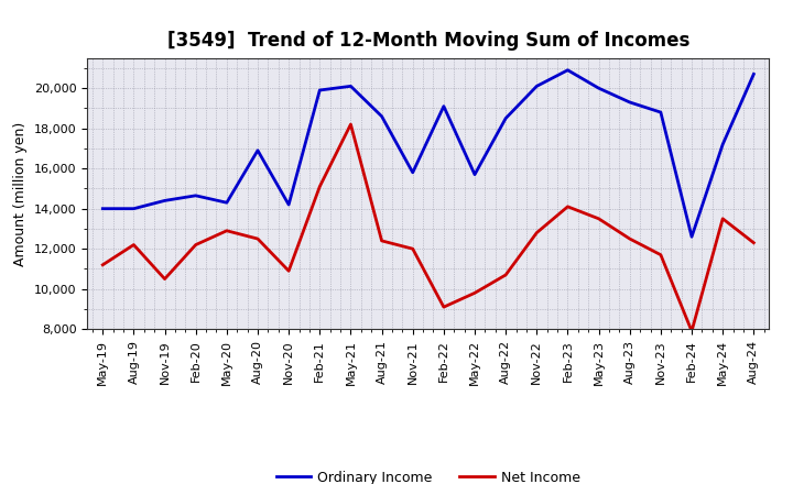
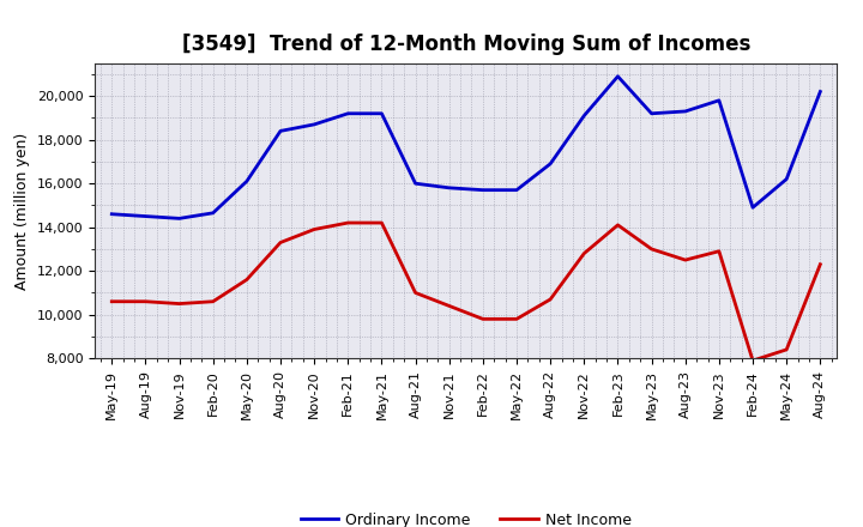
Ordinary Income/May-19: 14,000 -> 14,600
Net Income/May-19: 11,200 -> 10,600
Ordinary Income/Aug-19: 14,000 -> 14,500
Net Income/Aug-19: 12,200 -> 10,600
Net Income/Feb-20: 12,200 -> 10,600
Ordinary Income/May-20: 14,300 -> 16,100
Net Income/May-20: 12,900 -> 11,600
Ordinary Income/Aug-20: 16,900 -> 18,400
Net Income/Aug-20: 12,500 -> 13,300
Ordinary Income/Nov-20: 14,200 -> 18,700
Net Income/Nov-20: 10,900 -> 13,900
Ordinary Income/Feb-21: 19,900 -> 19,200
Net Income/Feb-21: 15,100 -> 14,200
Ordinary Income/May-21: 20,100 -> 19,200
Net Income/May-21: 18,200 -> 14,200
Ordinary Income/Aug-21: 18,600 -> 16,000
Net Income/Aug-21: 12,400 -> 11,000
Net Income/Nov-21: 12,000 -> 10,400
Ordinary Income/Feb-22: 19,100 -> 15,700
Net Income/Feb-22: 9,100 -> 9,800
Ordinary Income/Aug-22: 18,500 -> 16,900
Ordinary Income/Nov-22: 20,100 -> 19,100
Ordinary Income/May-23: 20,000 -> 19,200
Net Income/May-23: 13,500 -> 13,000
Ordinary Income/Nov-23: 18,800 -> 19,800
Net Income/Nov-23: 11,700 -> 12,900
Ordinary Income/Feb-24: 12,600 -> 14,900
Ordinary Income/May-24: 17,200 -> 16,200
Net Income/May-24: 13,500 -> 8,400
Ordinary Income/Aug-24: 20,700 -> 20,200
